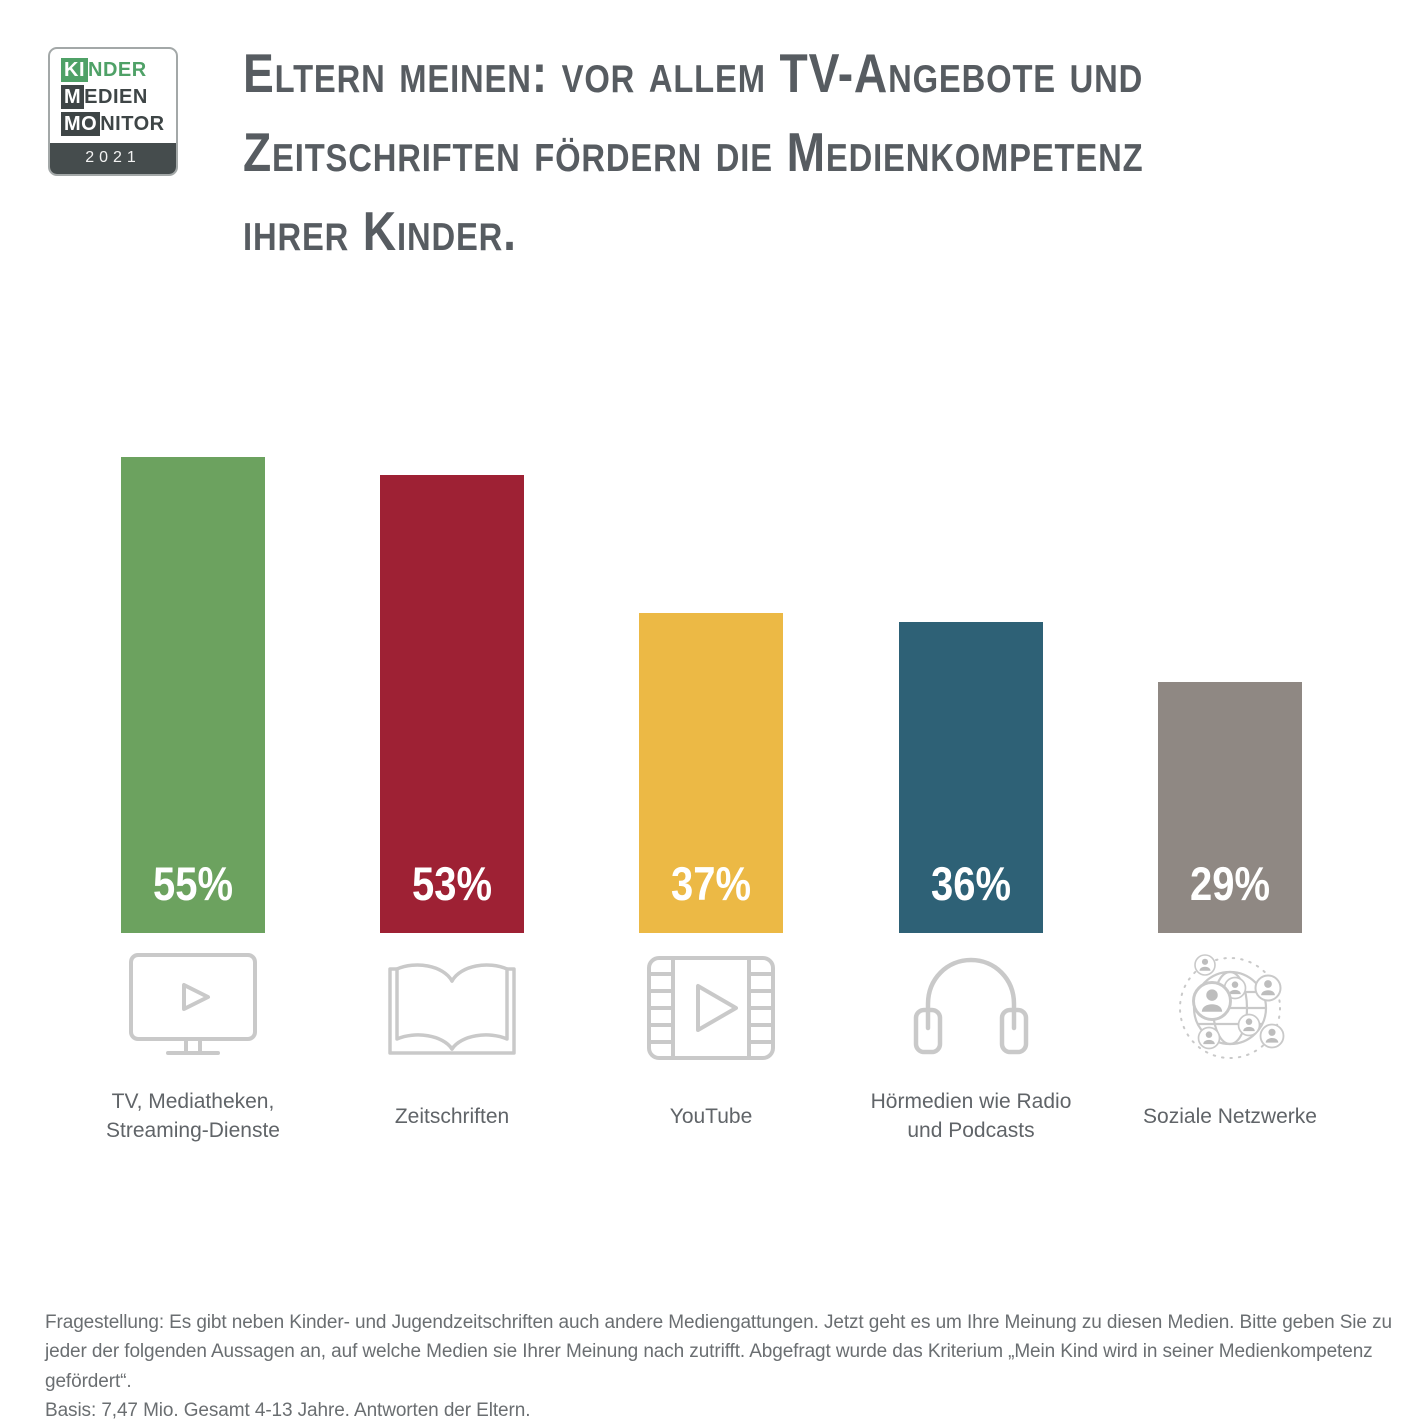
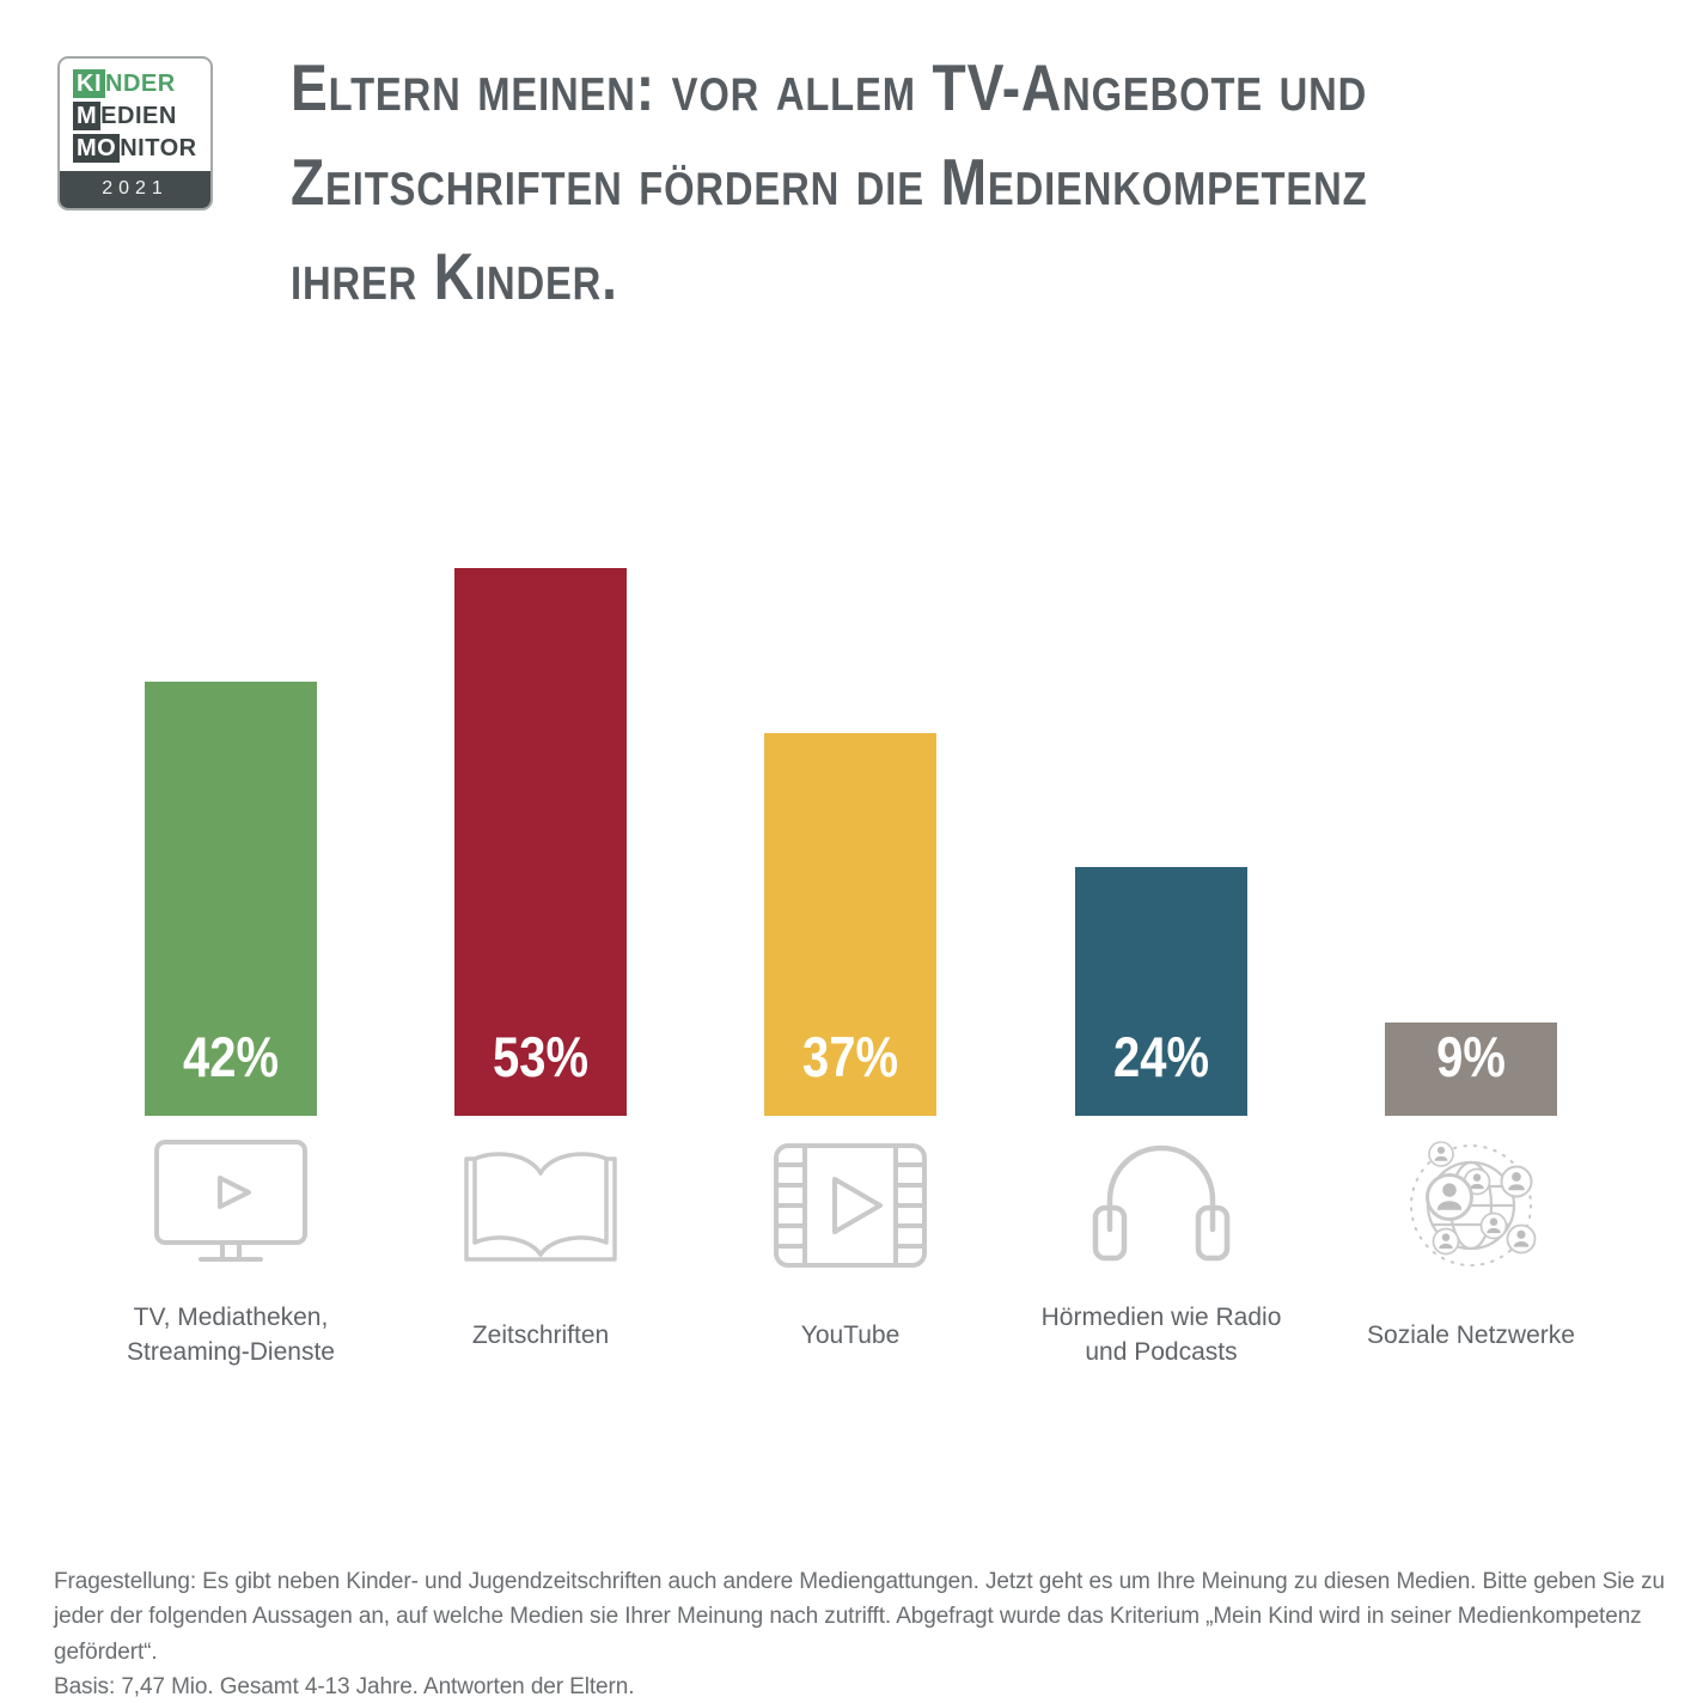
TV, Mediatheken, Streaming-Dienste: 55% -> 42%
Hörmedien wie Radio und Podcasts: 36% -> 24%
Soziale Netzwerke: 29% -> 9%
